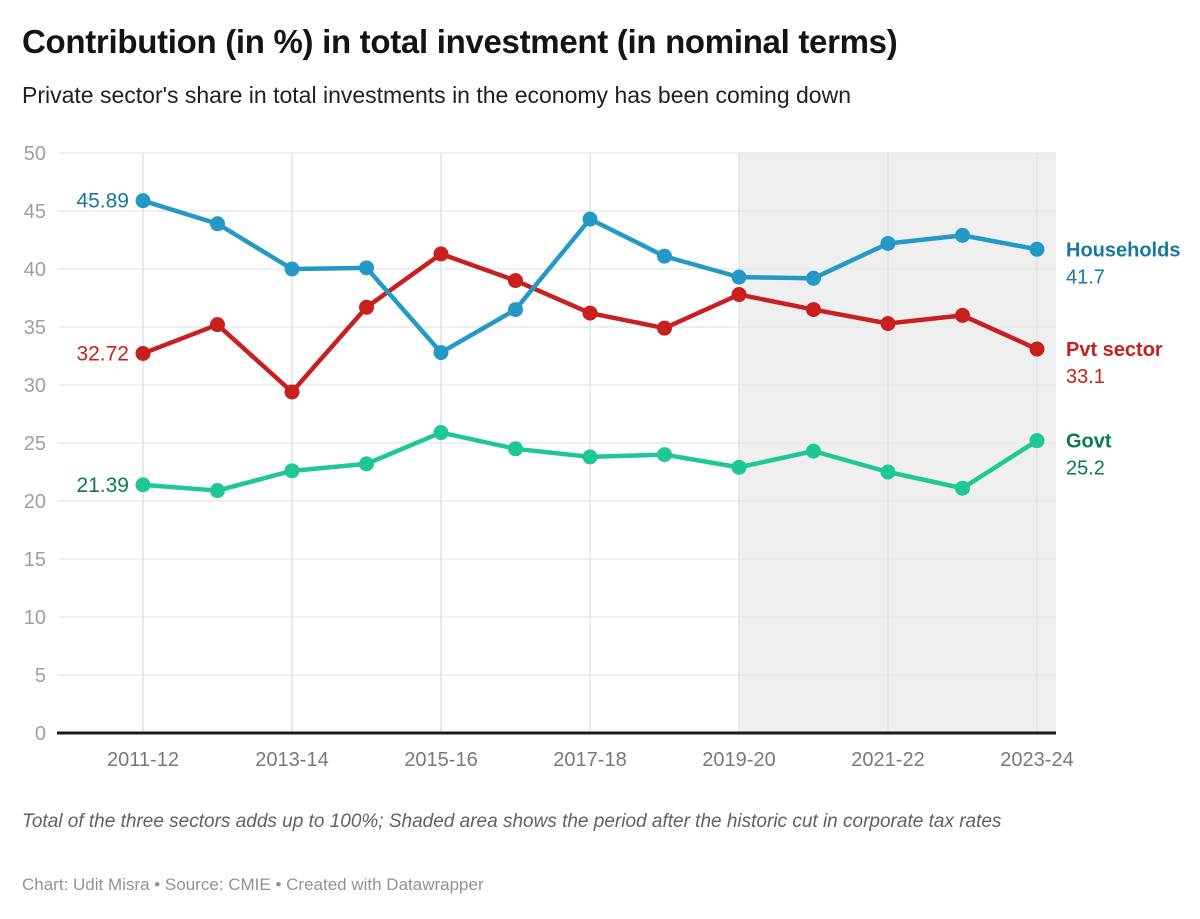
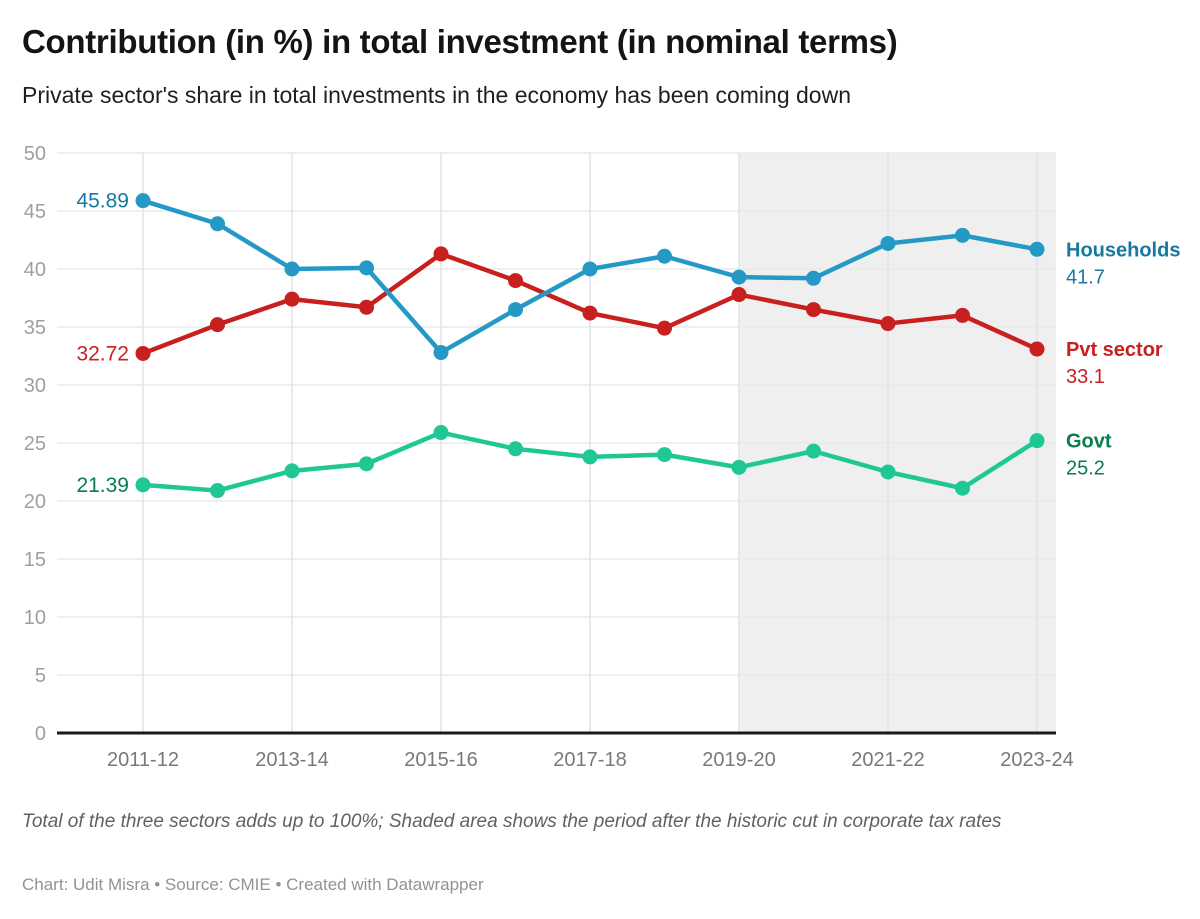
Pvt sector/2013-14: 29.4 -> 37.4
Households/2017-18: 44.3 -> 40.0
